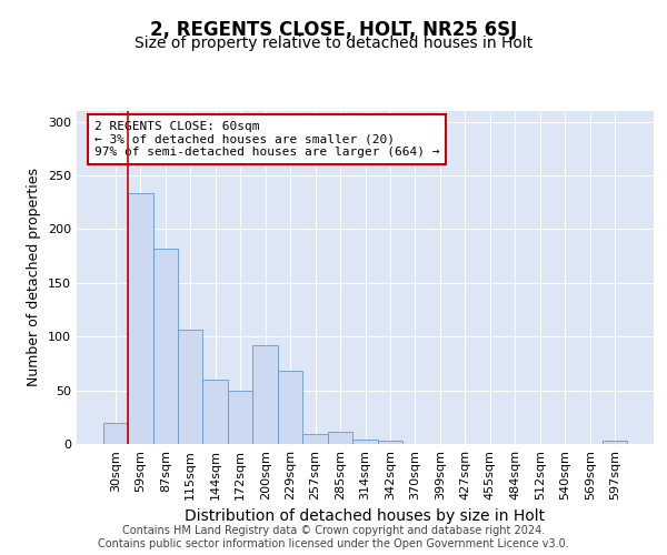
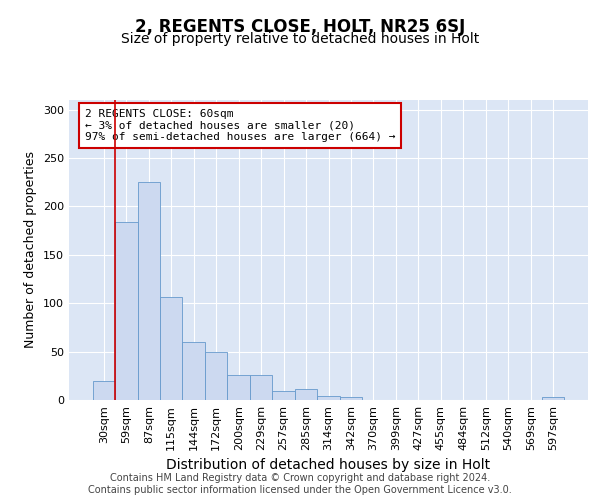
59sqm: 234 -> 184
87sqm: 182 -> 225
200sqm: 92 -> 26
229sqm: 68 -> 26
